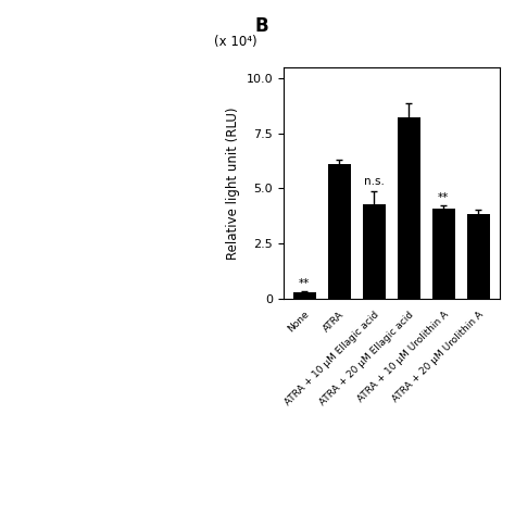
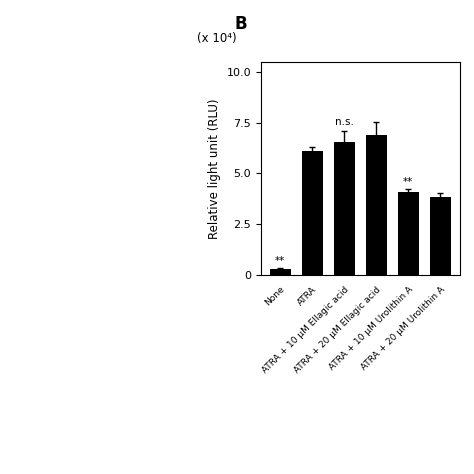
ATRA + 10 μM Ellagic acid: 4.30 -> 6.55
ATRA + 20 μM Ellagic acid: 8.20 -> 6.90
